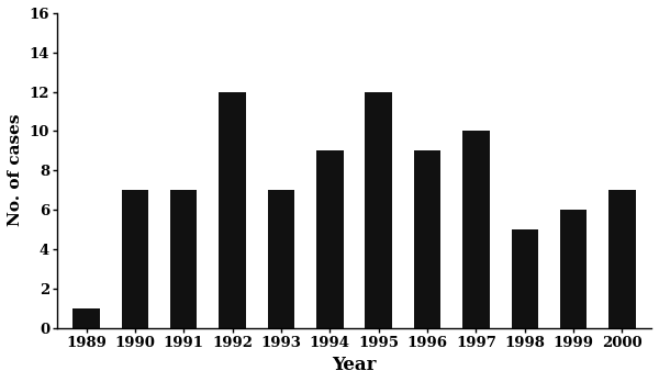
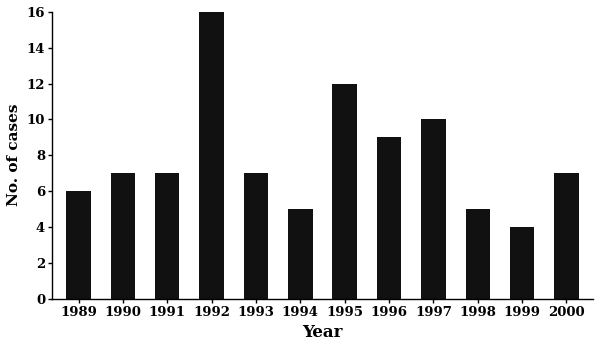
1989: 1 -> 6
1992: 12 -> 16
1994: 9 -> 5
1999: 6 -> 4
